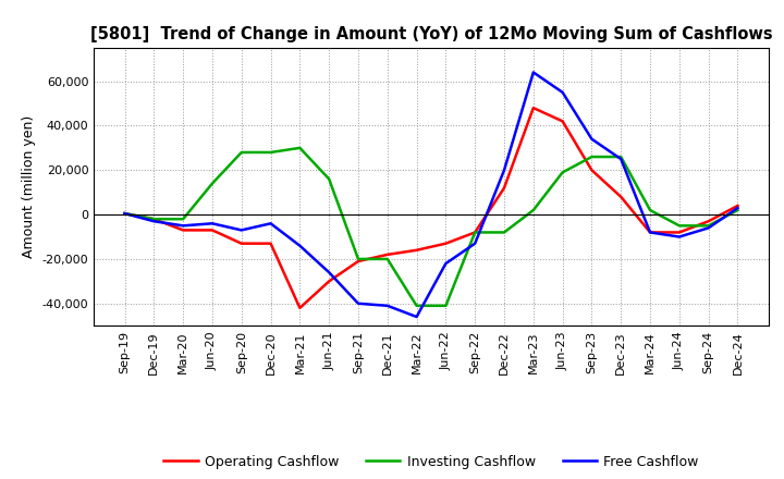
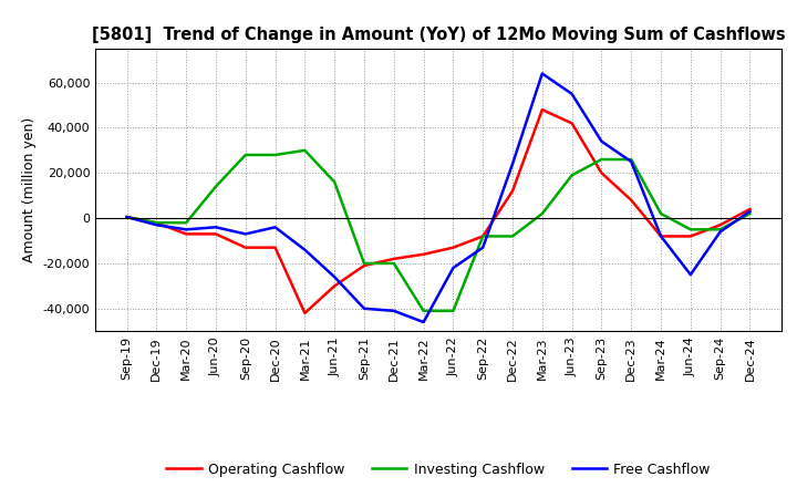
Free Cashflow/Dec-22: 20,000 -> 24,000
Free Cashflow/Jun-24: -10,000 -> -25,000
